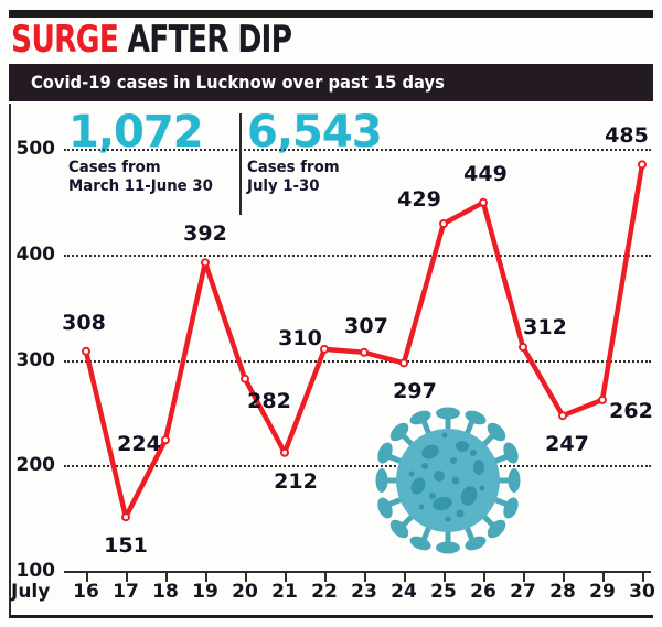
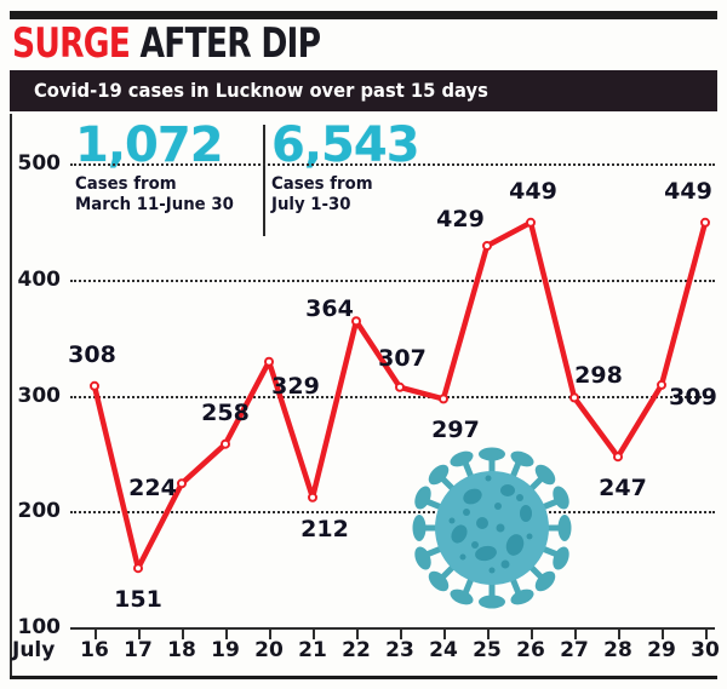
19: 392 -> 258
20: 282 -> 329
22: 310 -> 364
27: 312 -> 298
29: 262 -> 309
30: 485 -> 449
